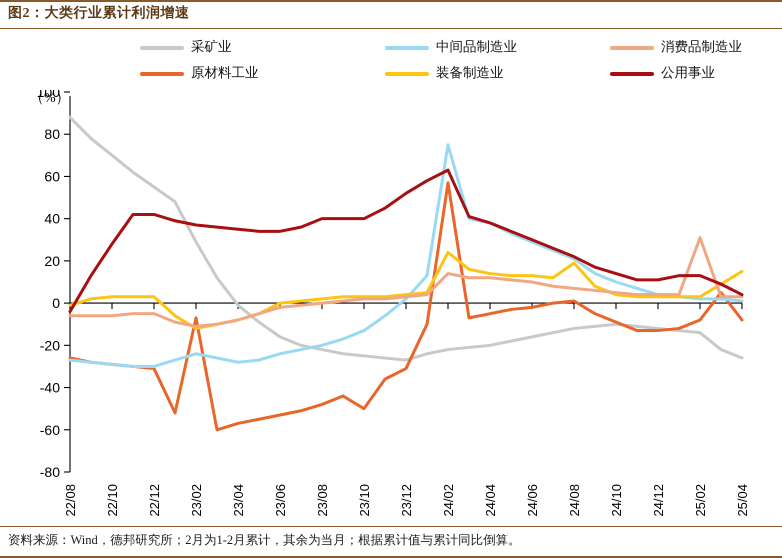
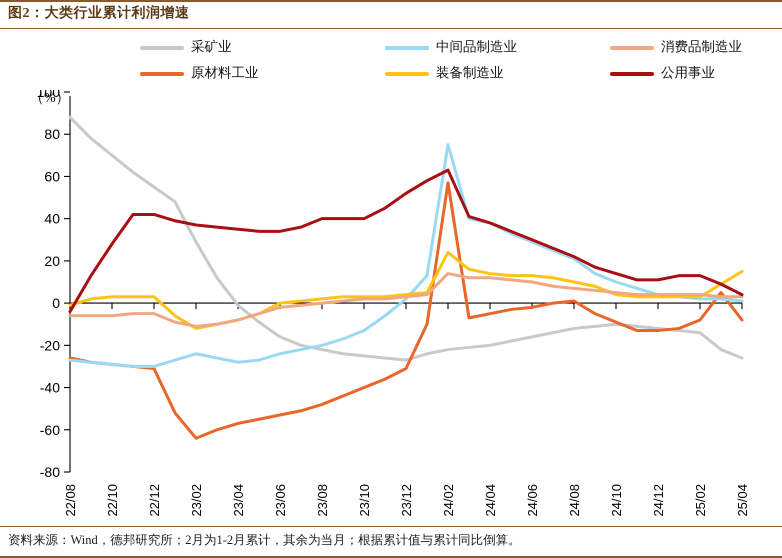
原材料工业/23/02: -7 -> -64
原材料工业/23/10: -50 -> -40
装备制造业/24/08: 19 -> 10
消费品制造业/25/02: 31 -> 4
